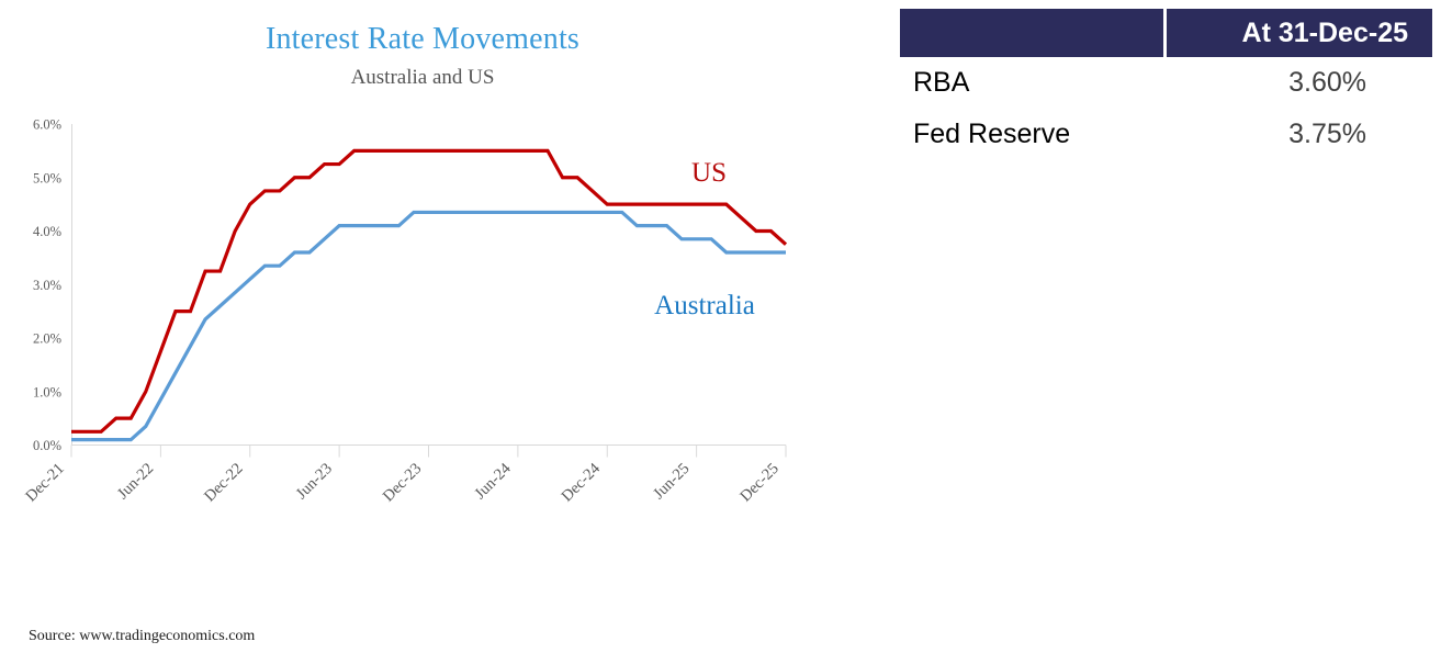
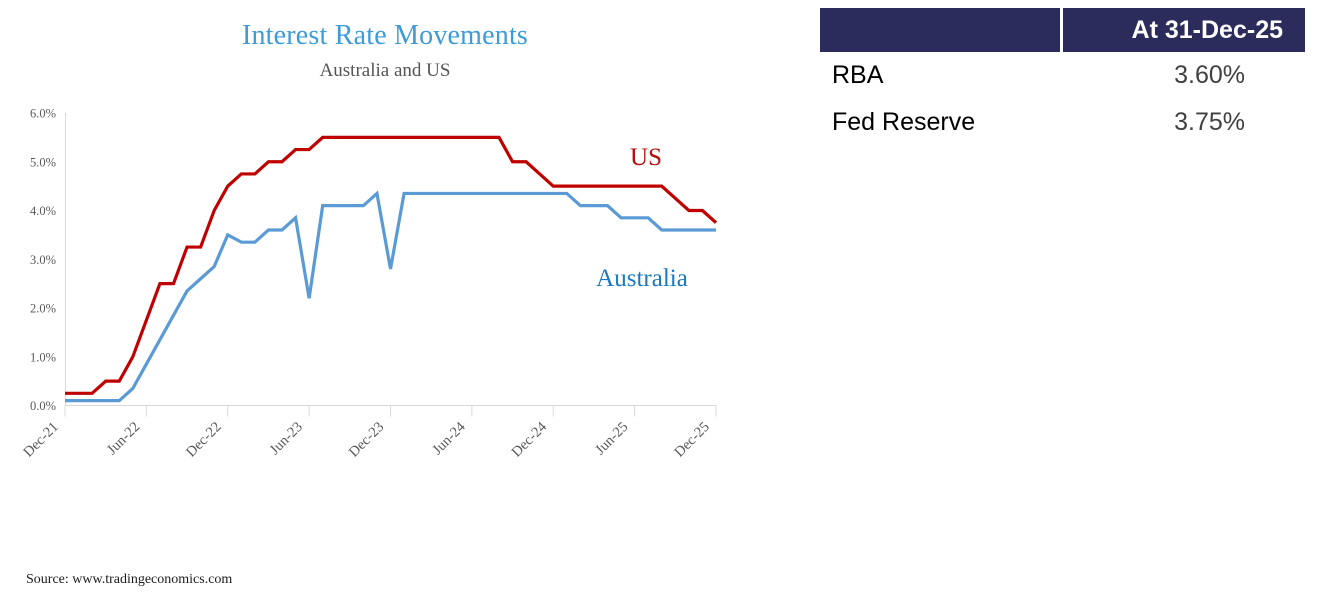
Australia/Dec-22: 3.1% -> 3.5%
Australia/Jun-23: 4.1% -> 2.2%
Australia/Dec-23: 4.3% -> 2.8%
